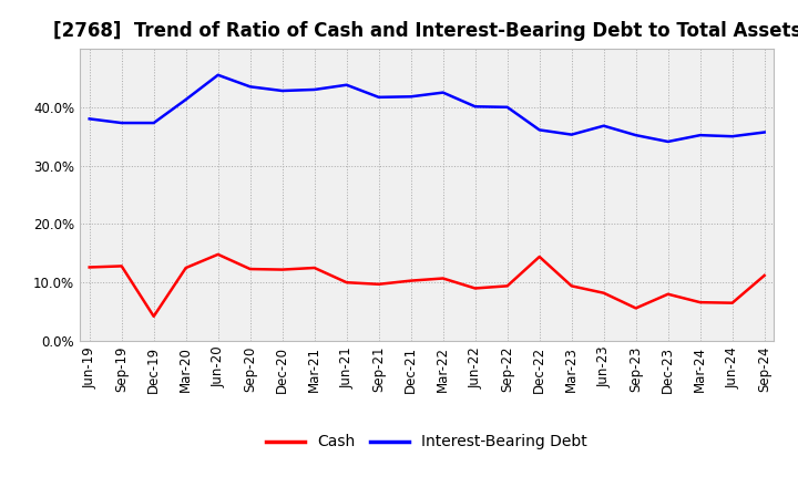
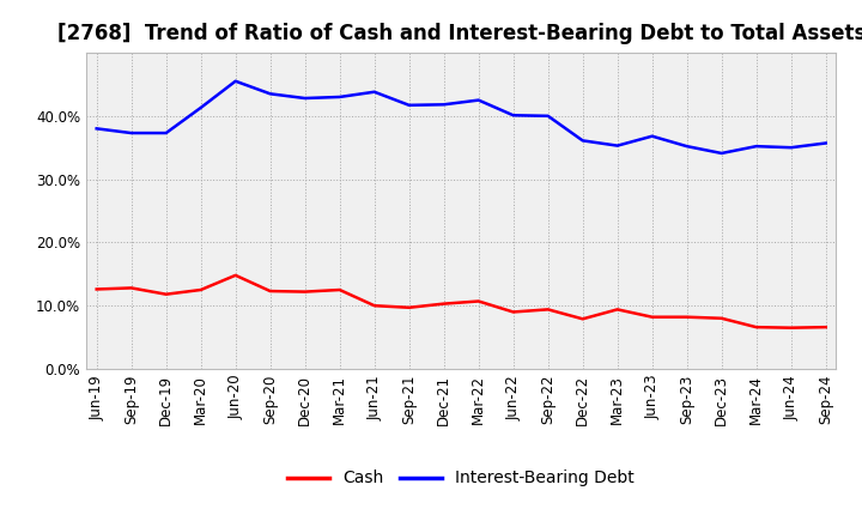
Cash/Dec-19: 4.2% -> 11.8%
Cash/Dec-22: 14.4% -> 7.9%
Cash/Sep-23: 5.6% -> 8.2%
Cash/Sep-24: 11.2% -> 6.6%
